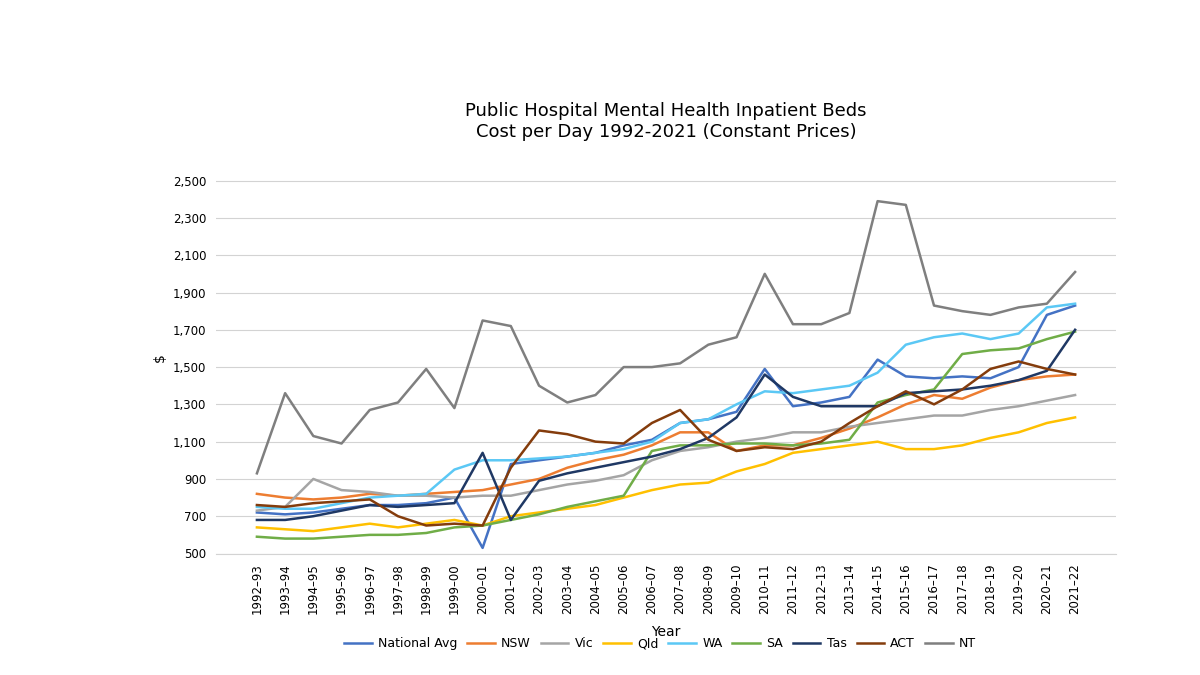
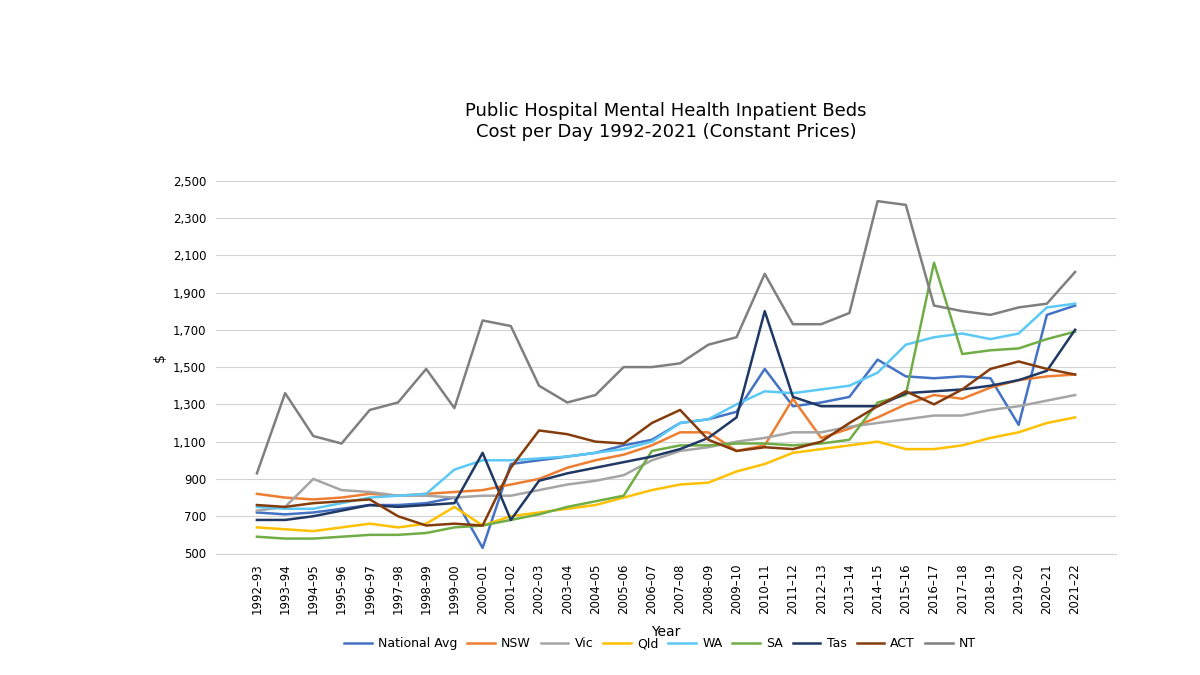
Qld/1999–00: 680 -> 750
Tas/2010–11: 1,460 -> 1,800
NSW/2011–12: 1,080 -> 1,330
SA/2016–17: 1,380 -> 2,060
National Avg/2019–20: 1,500 -> 1,190
